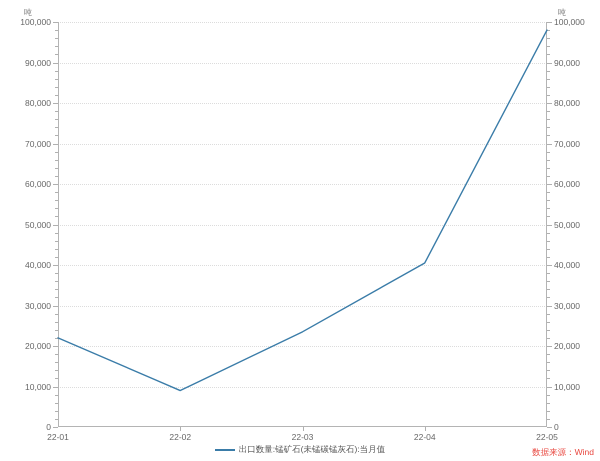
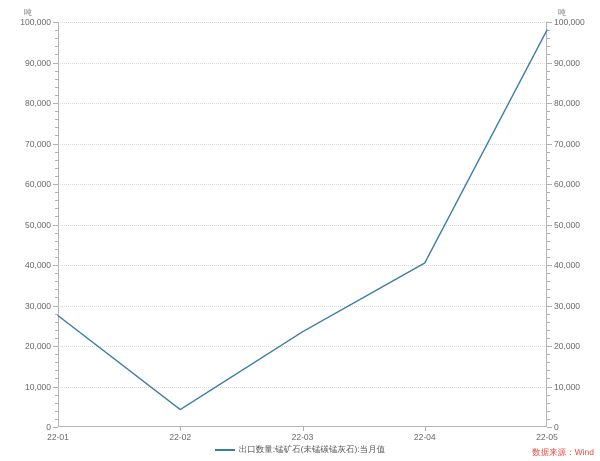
22-01: 22000 -> 28000
22-02: 9000 -> 4000
